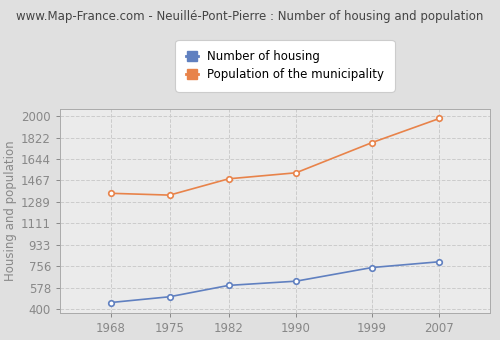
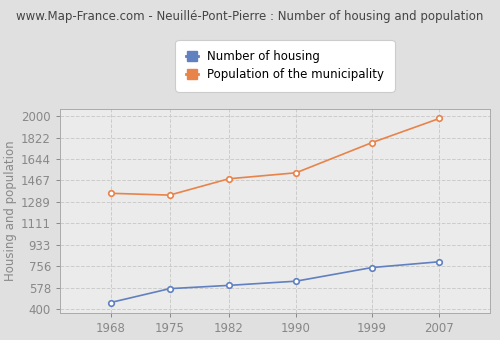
Number of housing/1975: 500 -> 570
